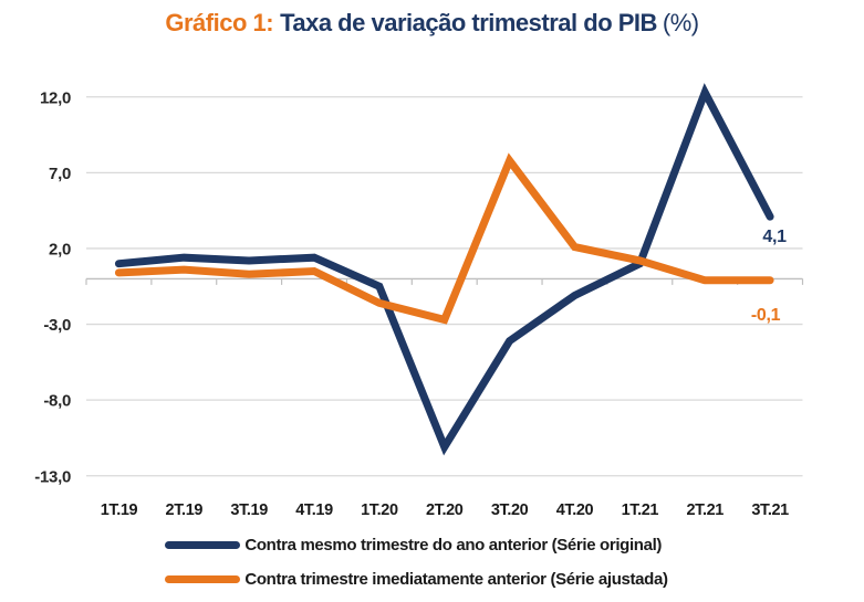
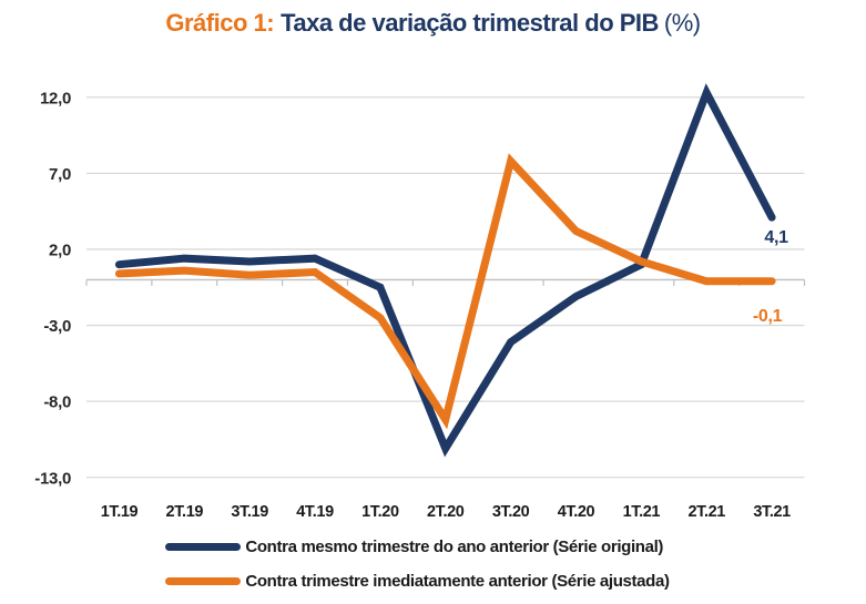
Contra trimestre imediatamente anterior (Série ajustada)/1T.20: -1,6 -> -2,5
Contra trimestre imediatamente anterior (Série ajustada)/2T.20: -2,7 -> -9,2
Contra trimestre imediatamente anterior (Série ajustada)/4T.20: 2,1 -> 3,2
